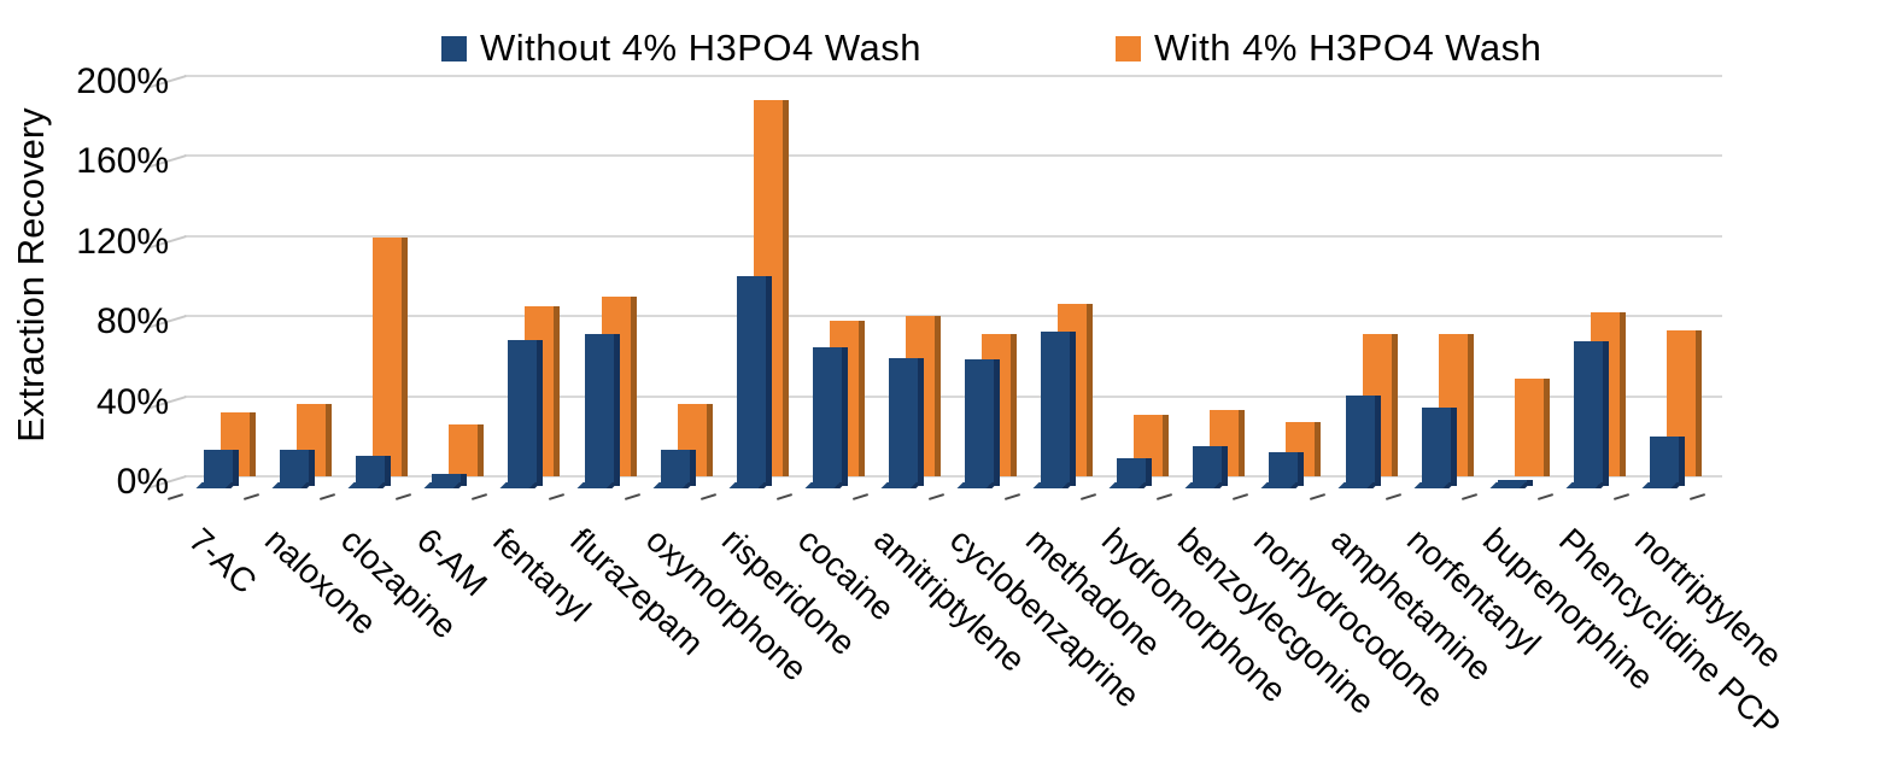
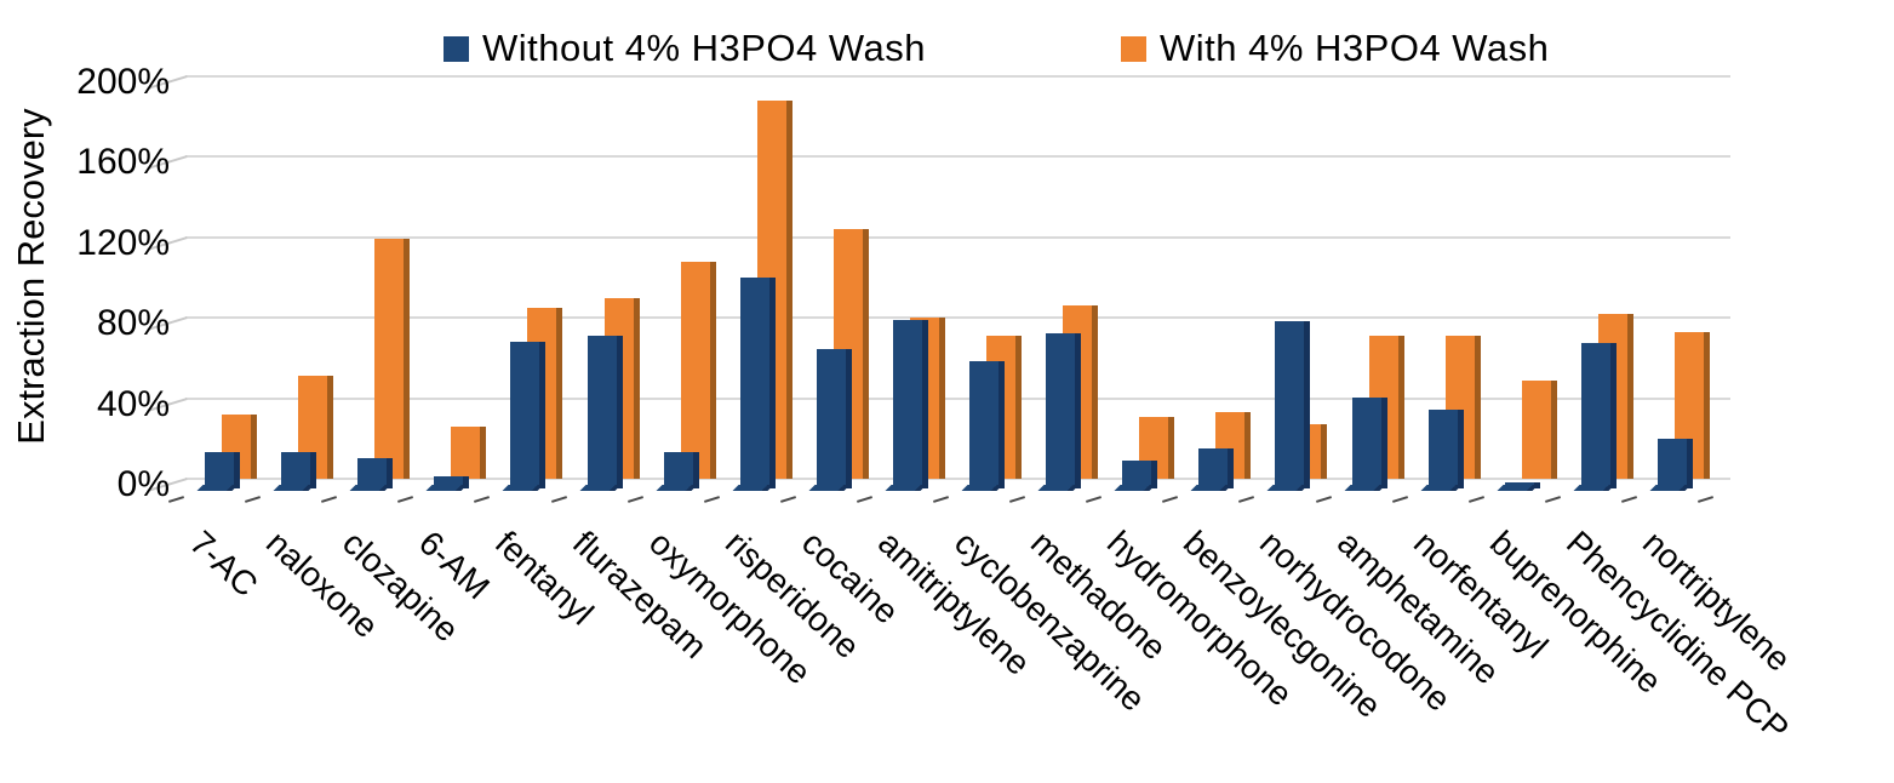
With 4% H3PO4 Wash/naloxone: 36% -> 51%
With 4% H3PO4 Wash/oxymorphone: 36% -> 108%
With 4% H3PO4 Wash/cocaine: 78% -> 124%
Without 4% H3PO4 Wash/amitriptylene: 64% -> 84%
Without 4% H3PO4 Wash/norhydrocodone: 17% -> 83%
